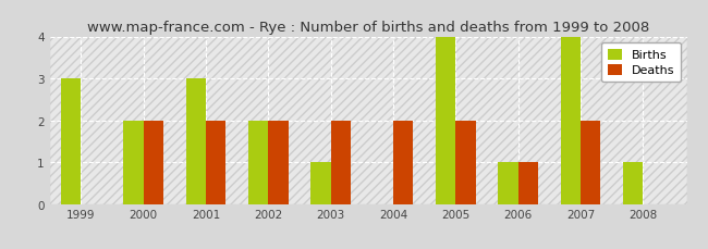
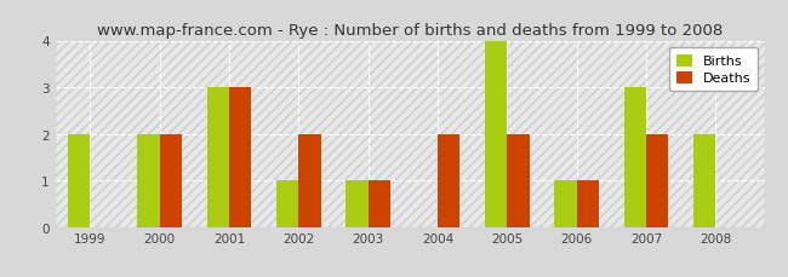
Births/1999: 3 -> 2
Deaths/2001: 2 -> 3
Births/2002: 2 -> 1
Deaths/2003: 2 -> 1
Births/2007: 4 -> 3
Births/2008: 1 -> 2
